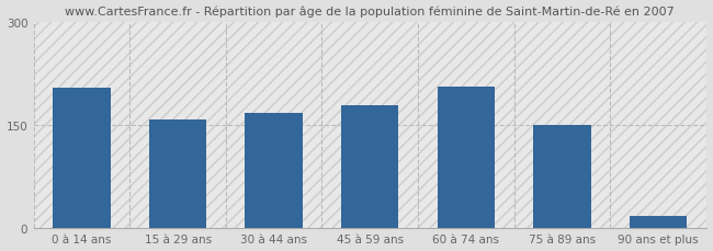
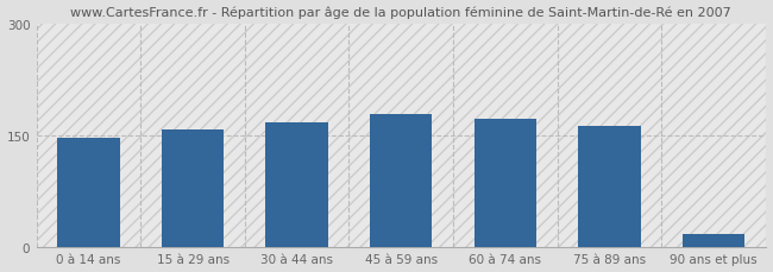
0 à 14 ans: 204 -> 147
60 à 74 ans: 206 -> 172
75 à 89 ans: 150 -> 162
